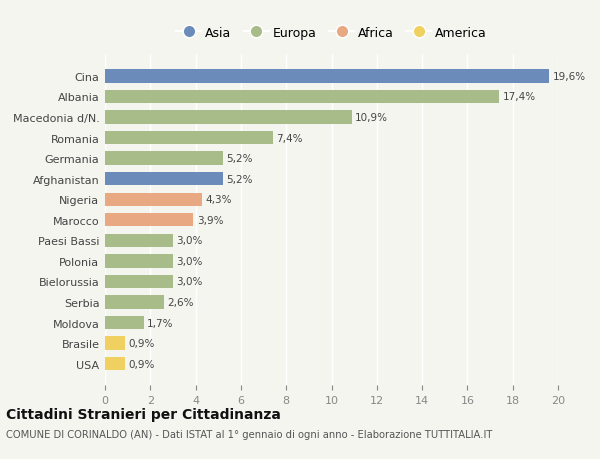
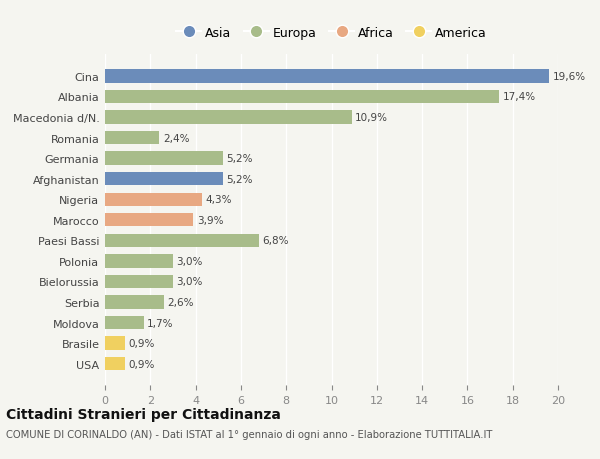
Romania: 7,4% -> 2,4%
Paesi Bassi: 3,0% -> 6,8%
